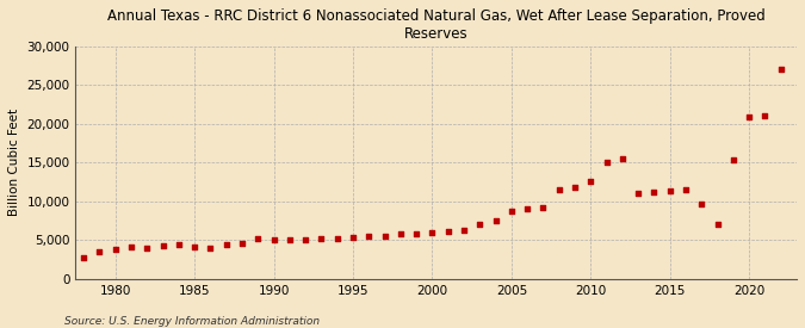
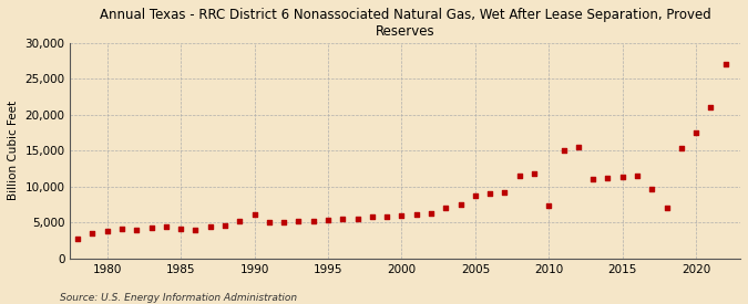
1990: 5,100 -> 6,200
2010: 12,600 -> 7,400
2020: 20,900 -> 17,600
